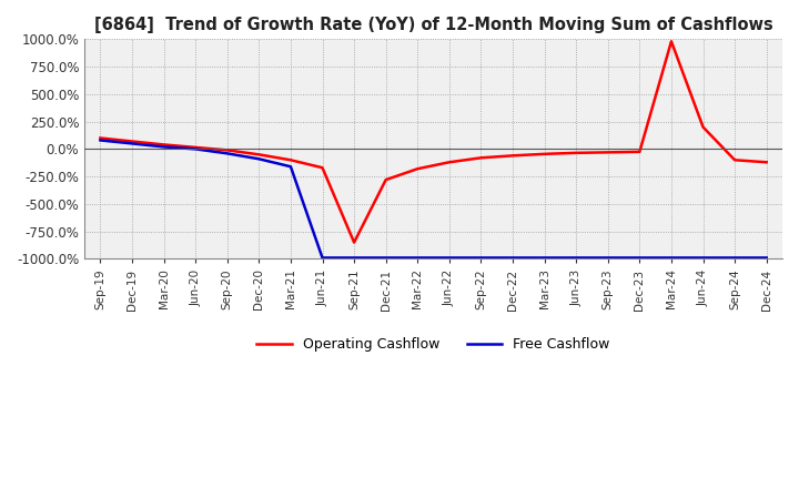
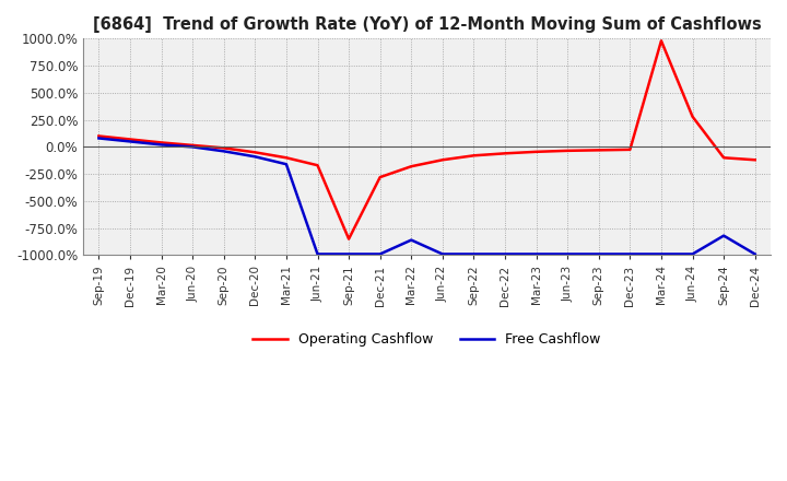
Free Cashflow/Mar-22: -990% -> -860%
Operating Cashflow/Jun-24: 200% -> 280%
Free Cashflow/Sep-24: -990% -> -820%
